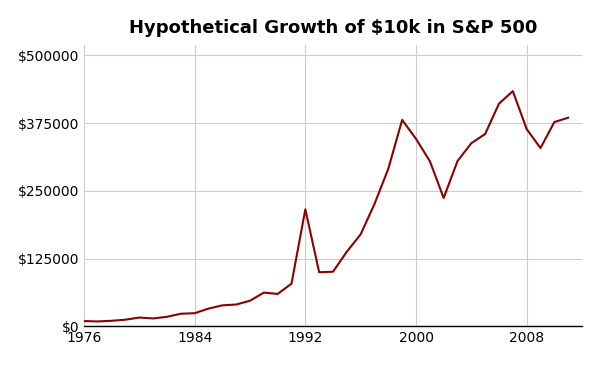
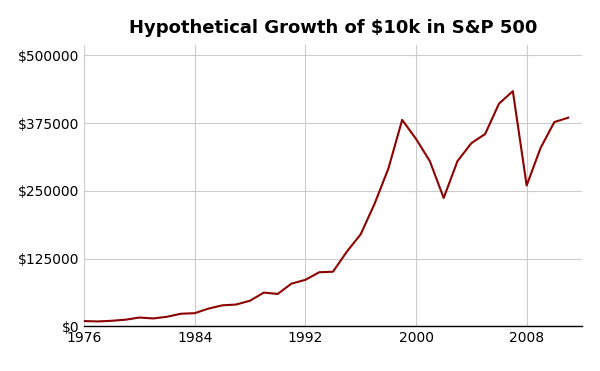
1992: $216000 -> $86000
2008: $364000 -> $260000
